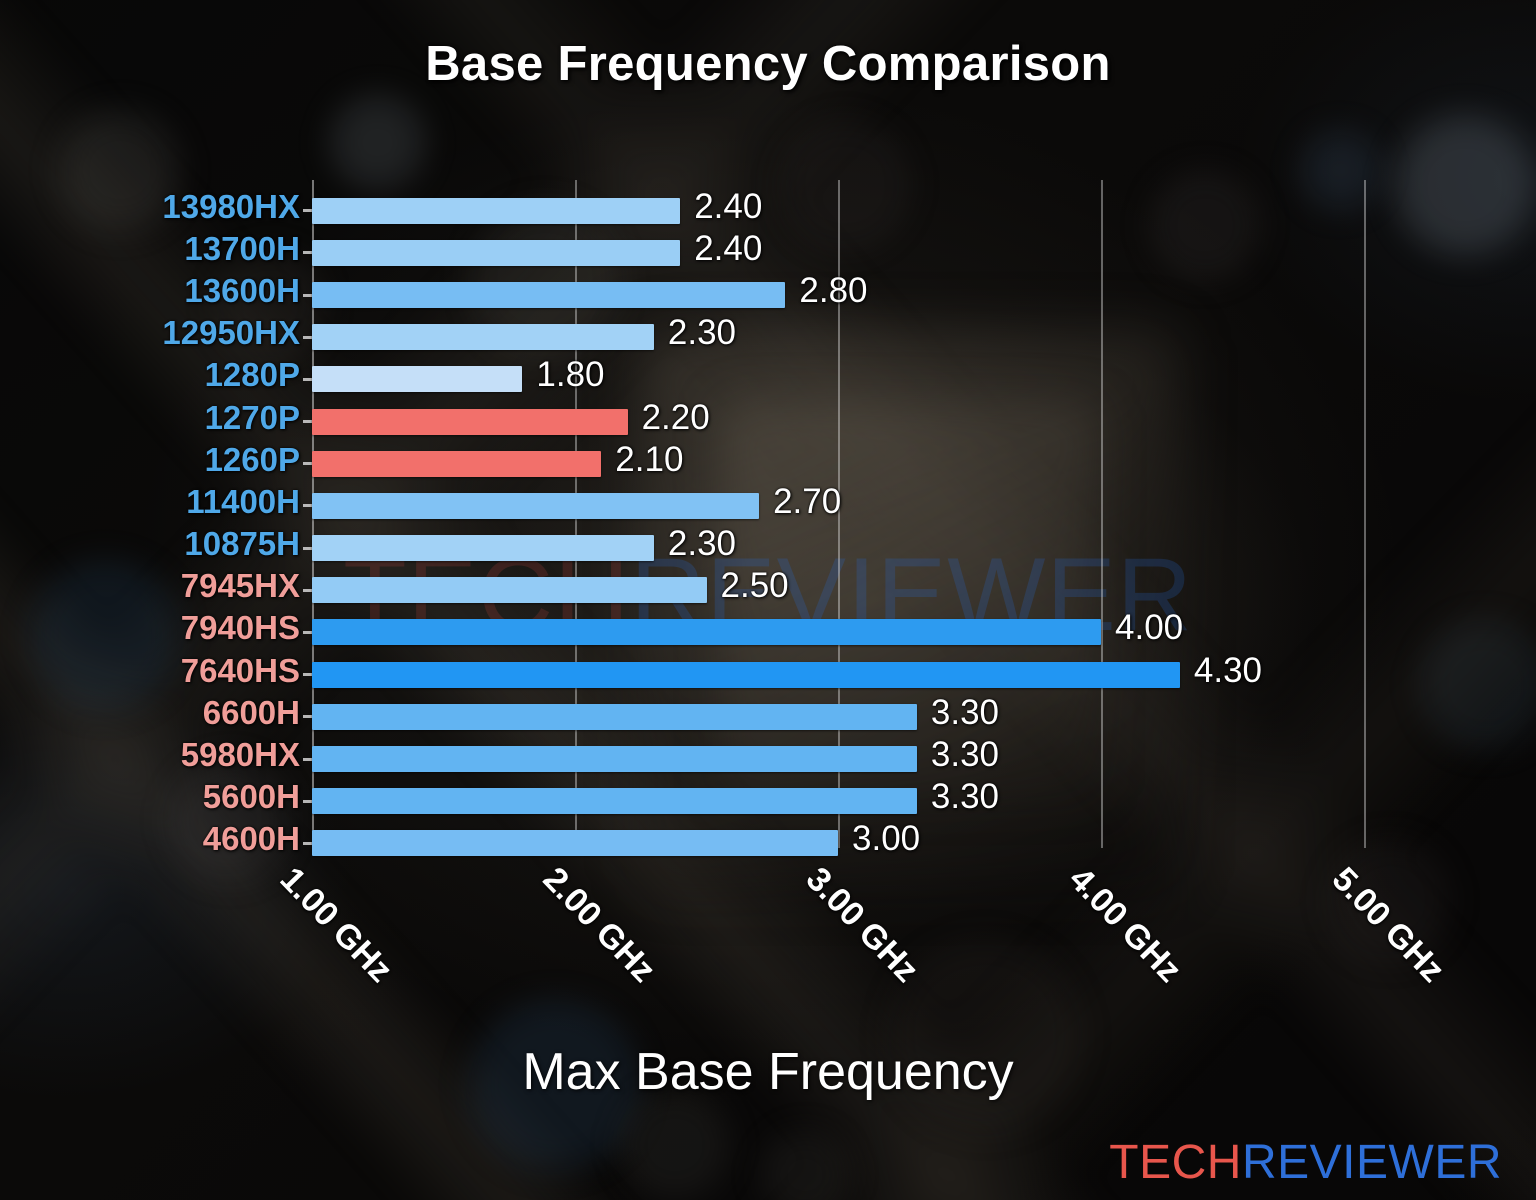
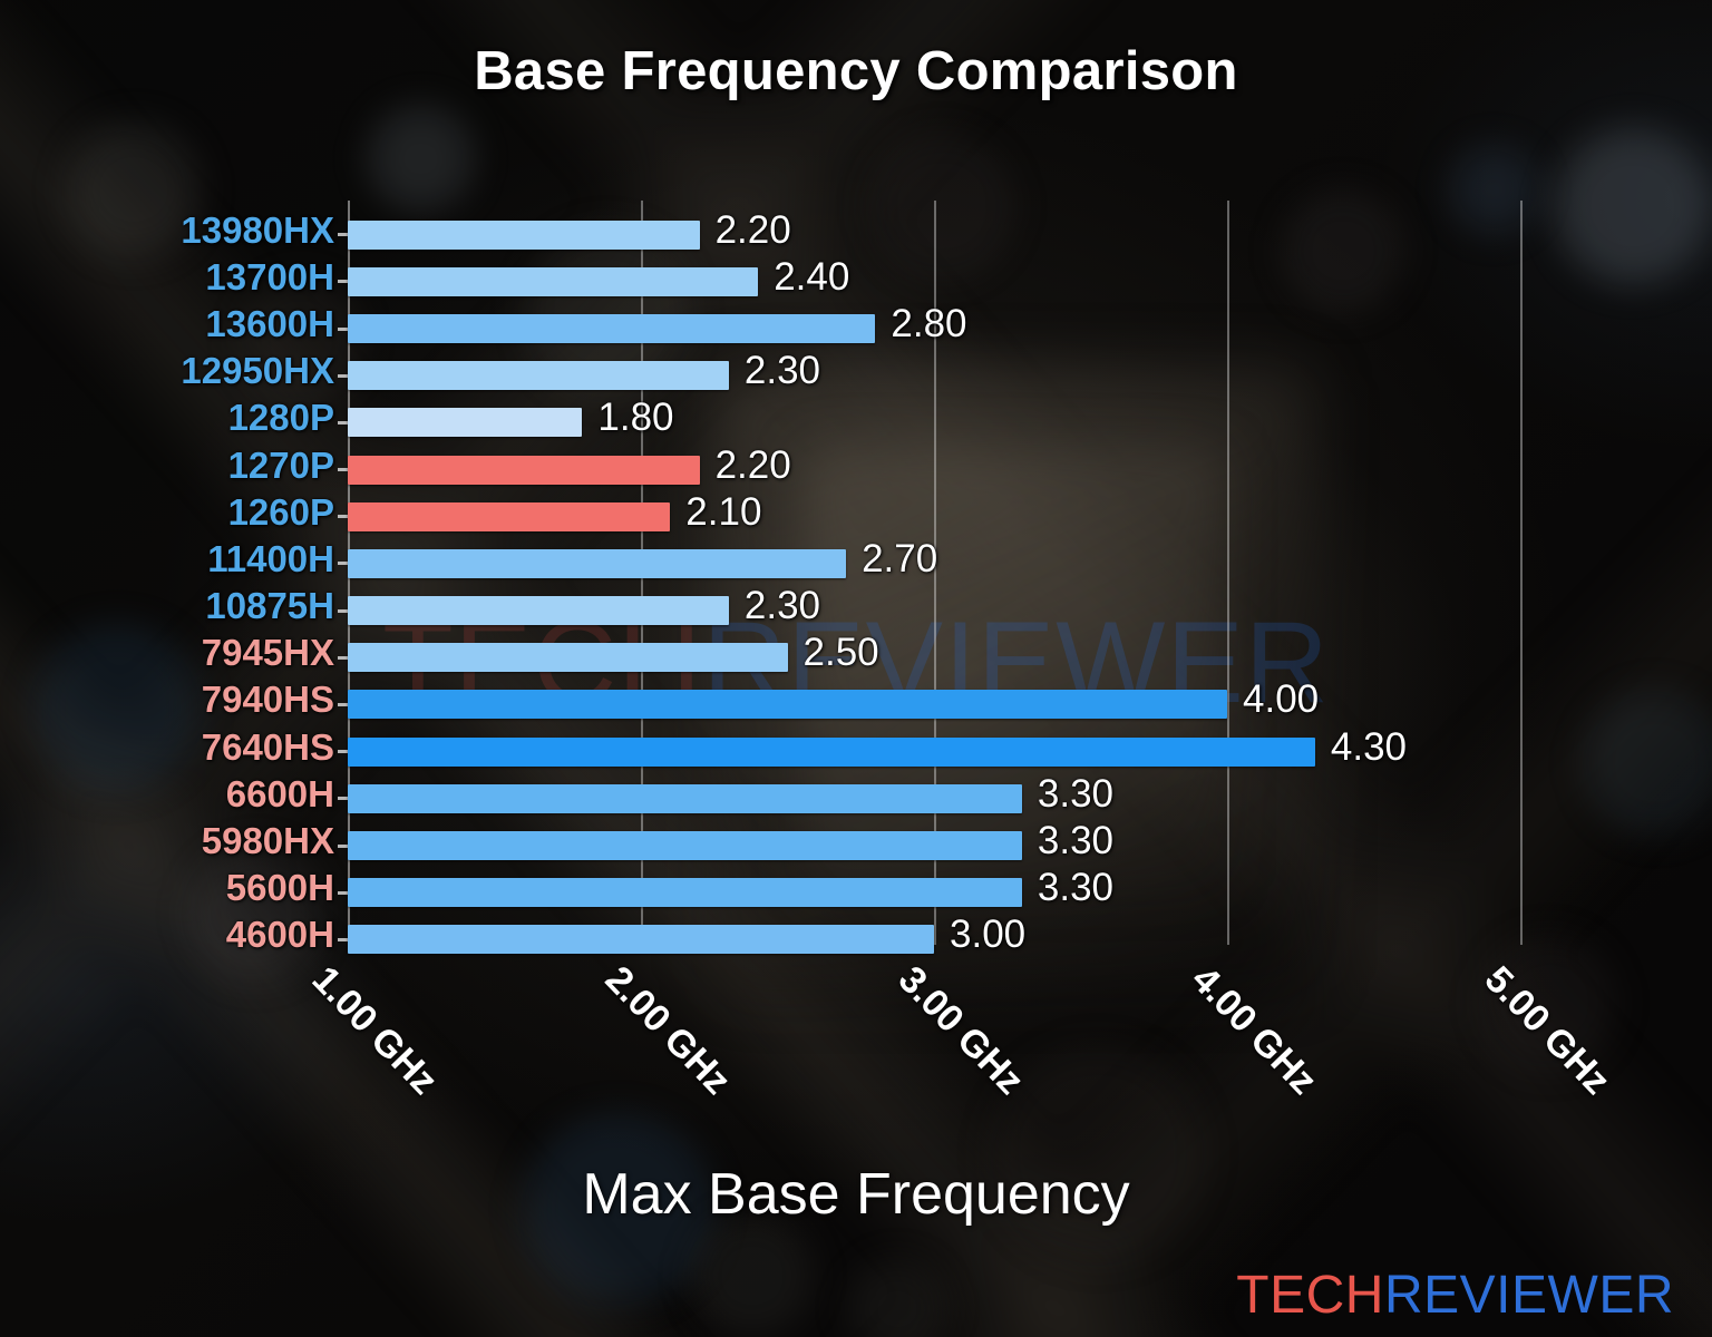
13980HX: 2.40 -> 2.20
